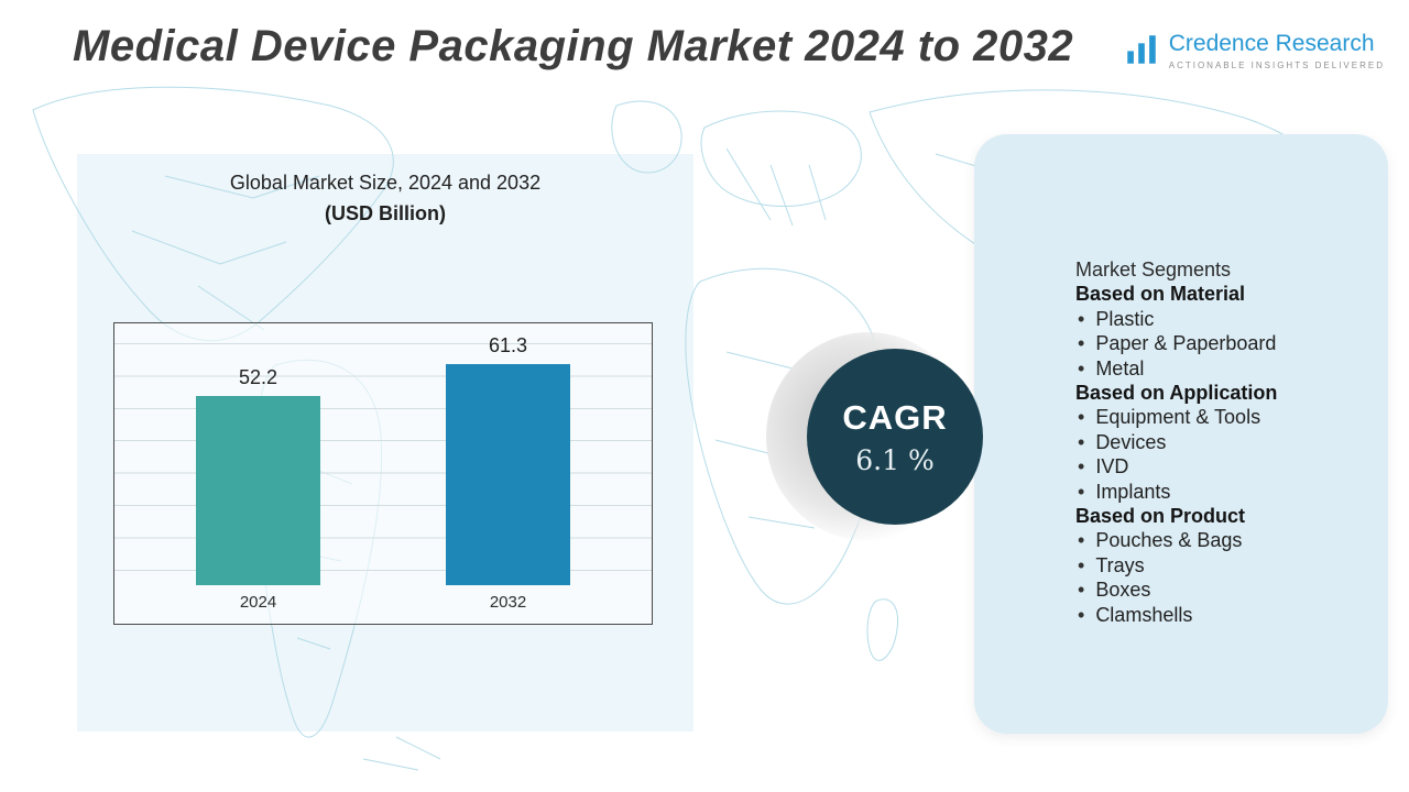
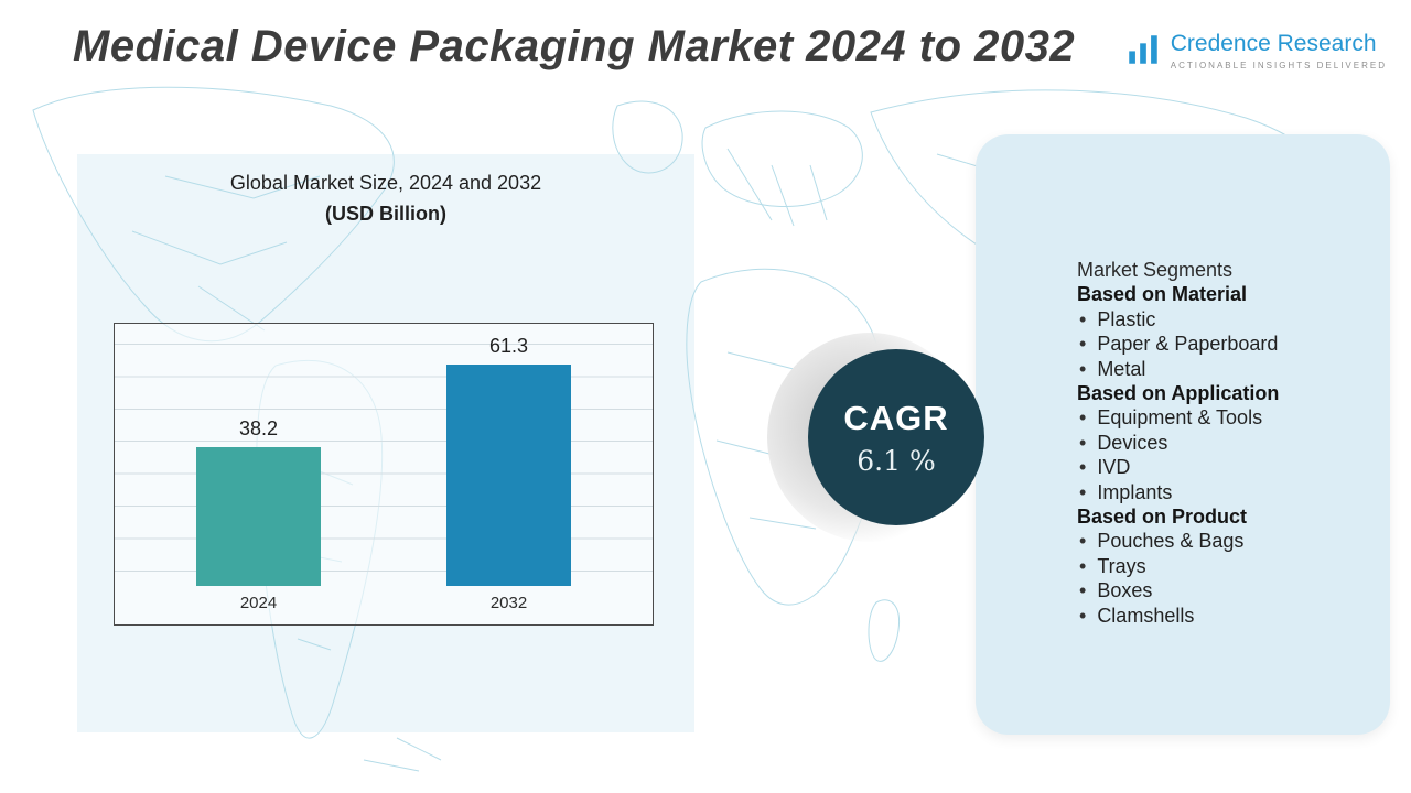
2024: 52.2 -> 38.2
